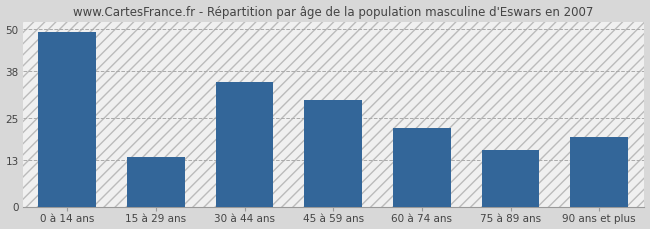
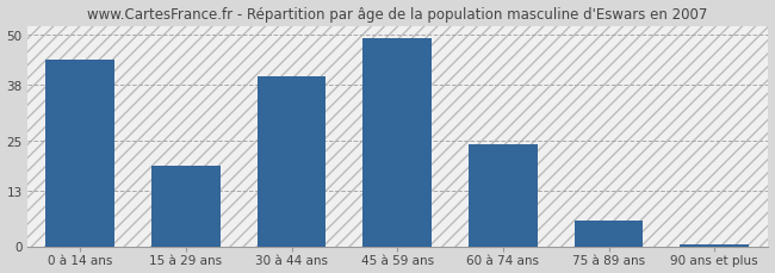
0 à 14 ans: 49.0 -> 44.0
15 à 29 ans: 14.0 -> 19.0
30 à 44 ans: 35.0 -> 40.0
45 à 59 ans: 30.0 -> 49.0
60 à 74 ans: 22.0 -> 24.0
75 à 89 ans: 16.0 -> 6.0
90 ans et plus: 19.5 -> 0.5
